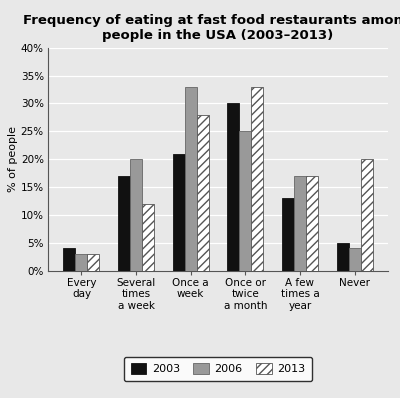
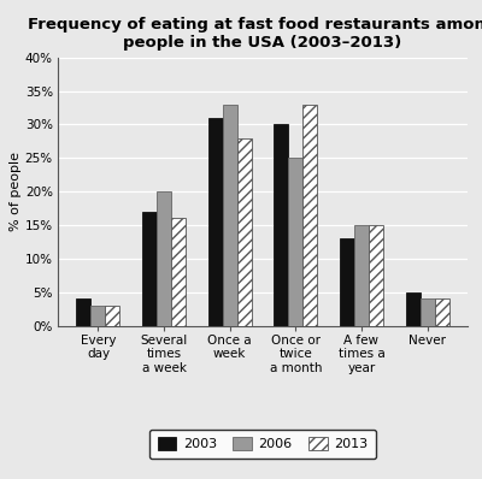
2013/Several times a week: 12% -> 16%
2003/Once a week: 21% -> 31%
2006/A few times a year: 17% -> 15%
2013/A few times a year: 17% -> 15%
2013/Never: 20% -> 4%
